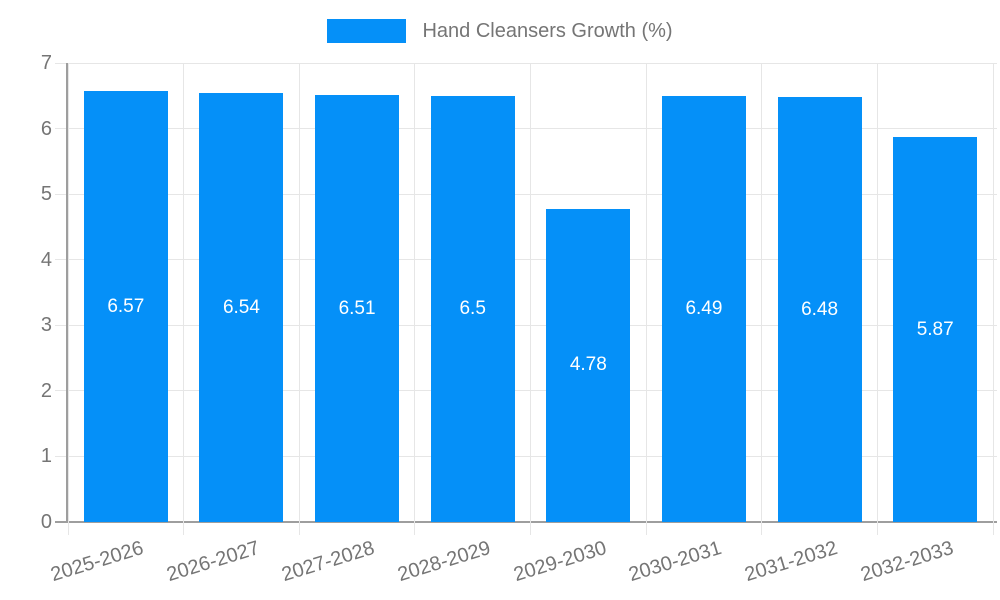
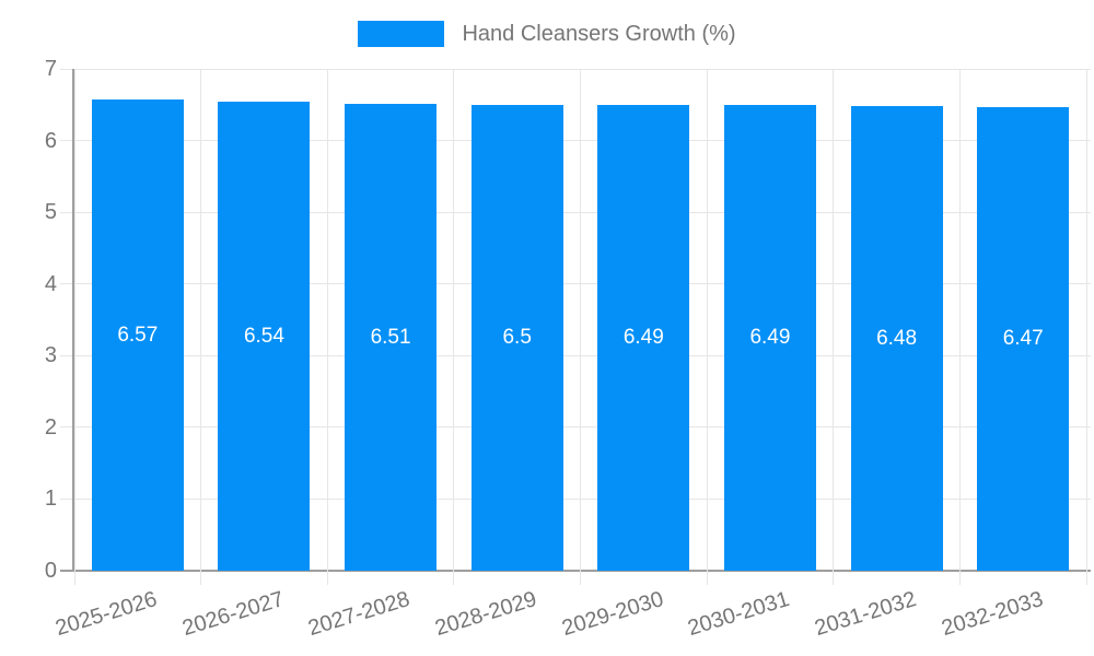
2029-2030: 4.78 -> 6.49
2032-2033: 5.87 -> 6.47
